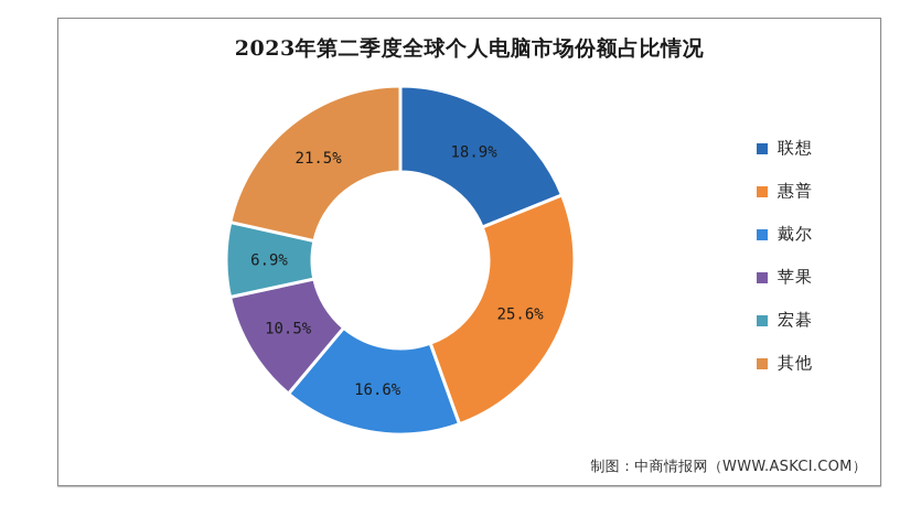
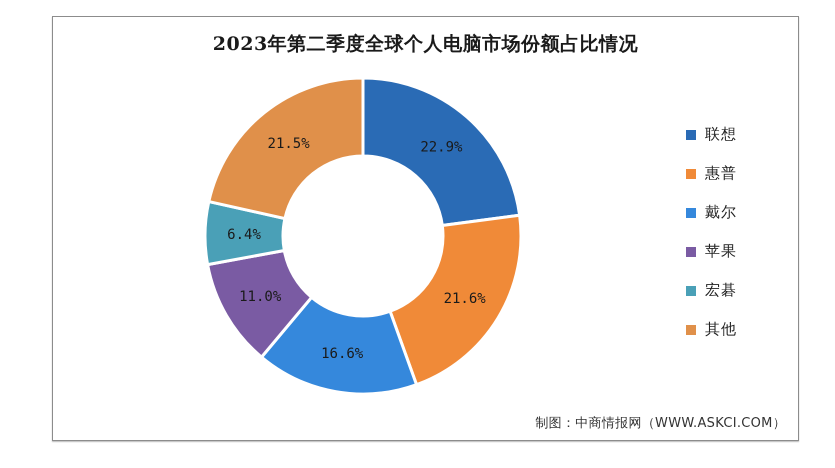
联想: 18.9% -> 22.9%
惠普: 25.6% -> 21.6%
苹果: 10.5% -> 11.0%
宏碁: 6.9% -> 6.4%
